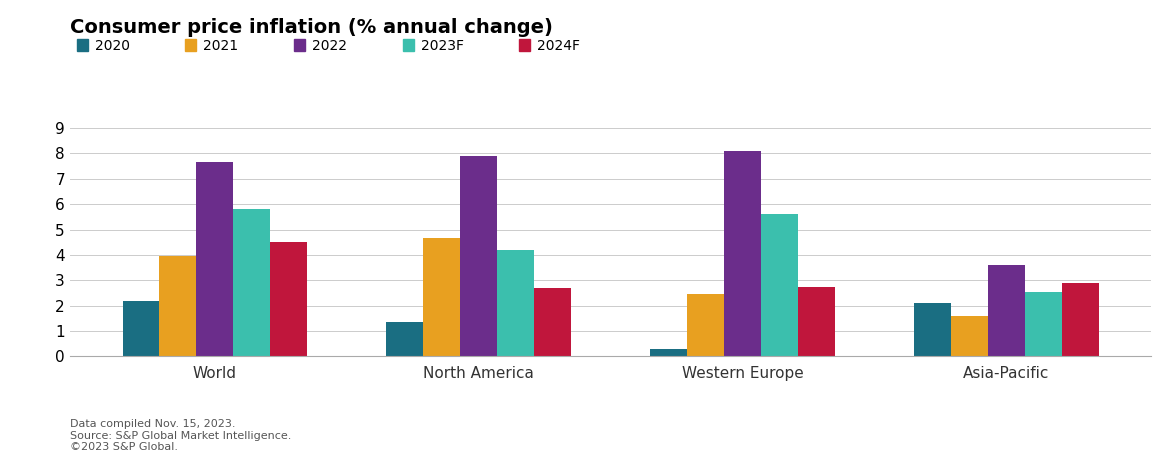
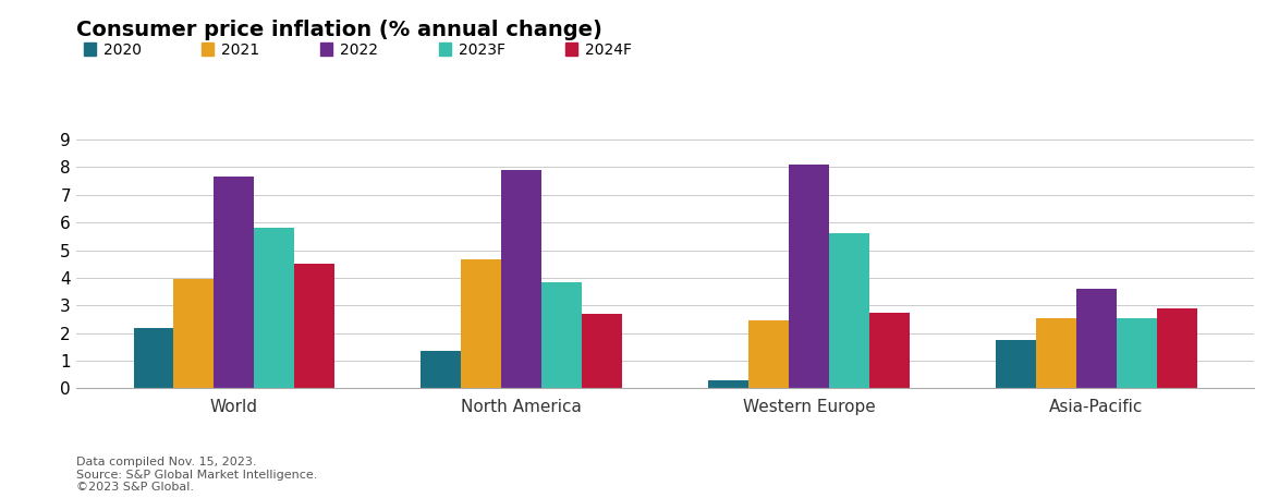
2023F/North America: 4.20 -> 3.85
2020/Asia-Pacific: 2.10 -> 1.75
2021/Asia-Pacific: 1.60 -> 2.55
